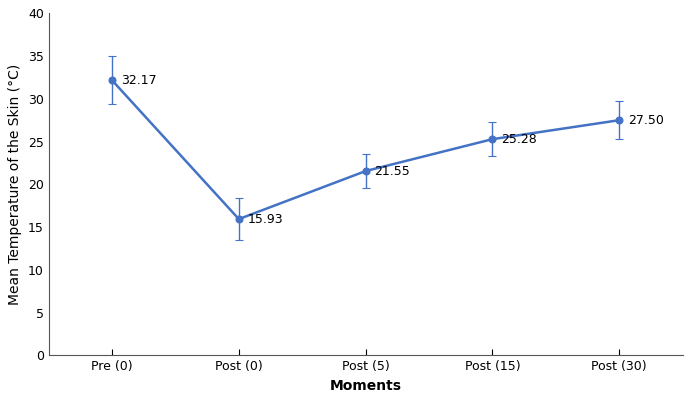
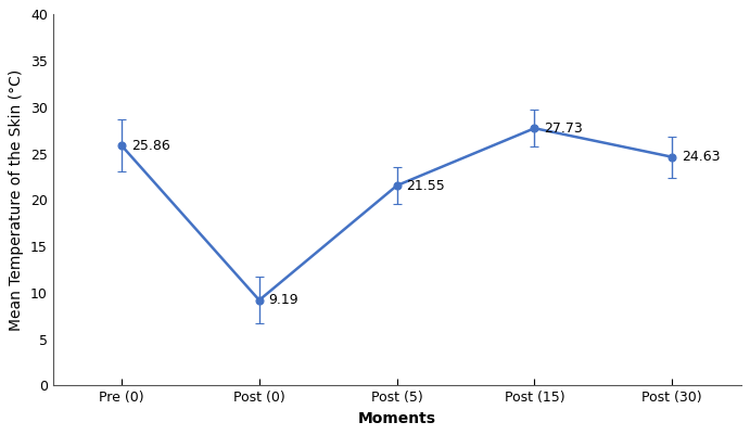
Pre (0): 32.17 -> 25.86
Post (0): 15.93 -> 9.19
Post (15): 25.28 -> 27.73
Post (30): 27.50 -> 24.63
